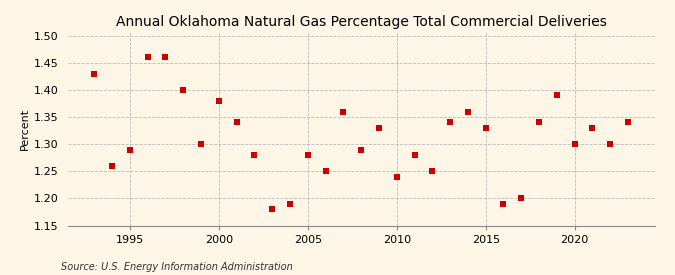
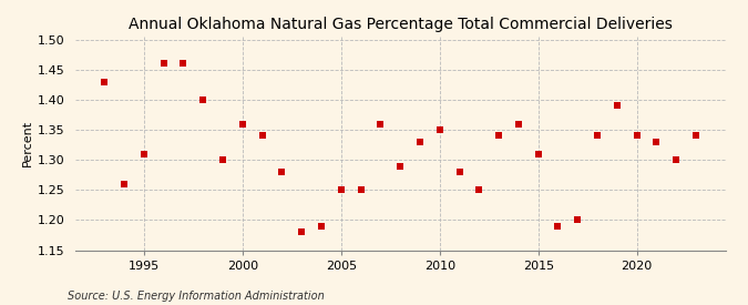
1995: 1.29 -> 1.31
2000: 1.38 -> 1.36
2005: 1.28 -> 1.25
2010: 1.24 -> 1.35
2015: 1.33 -> 1.31
2020: 1.30 -> 1.34
